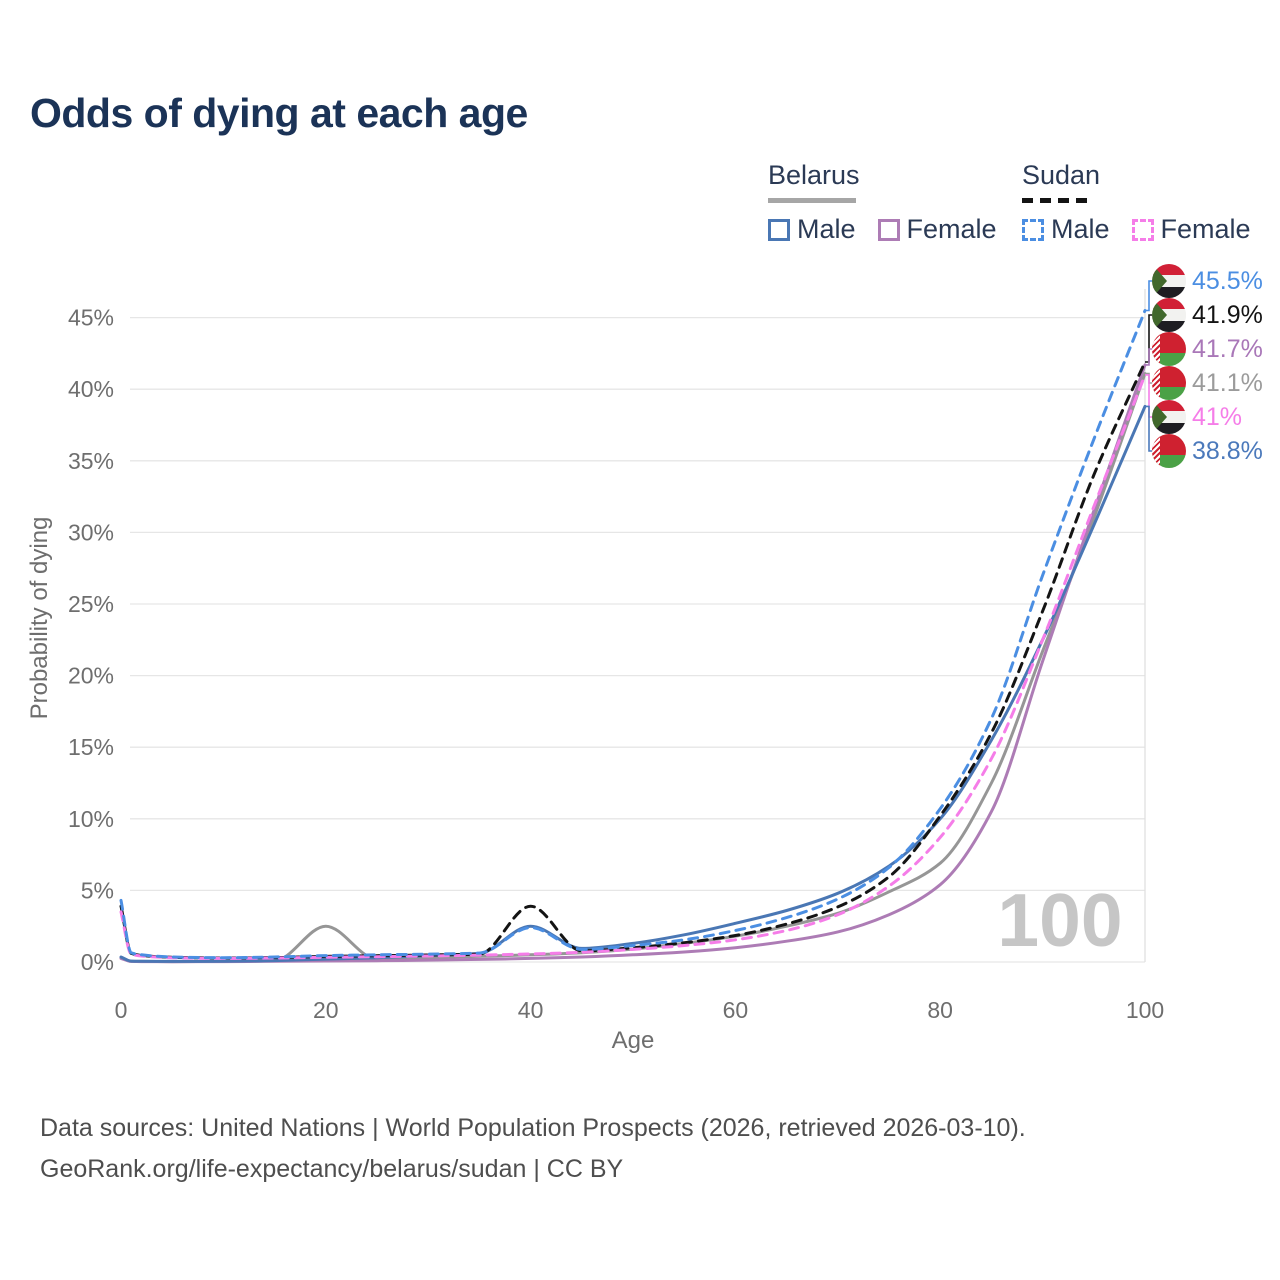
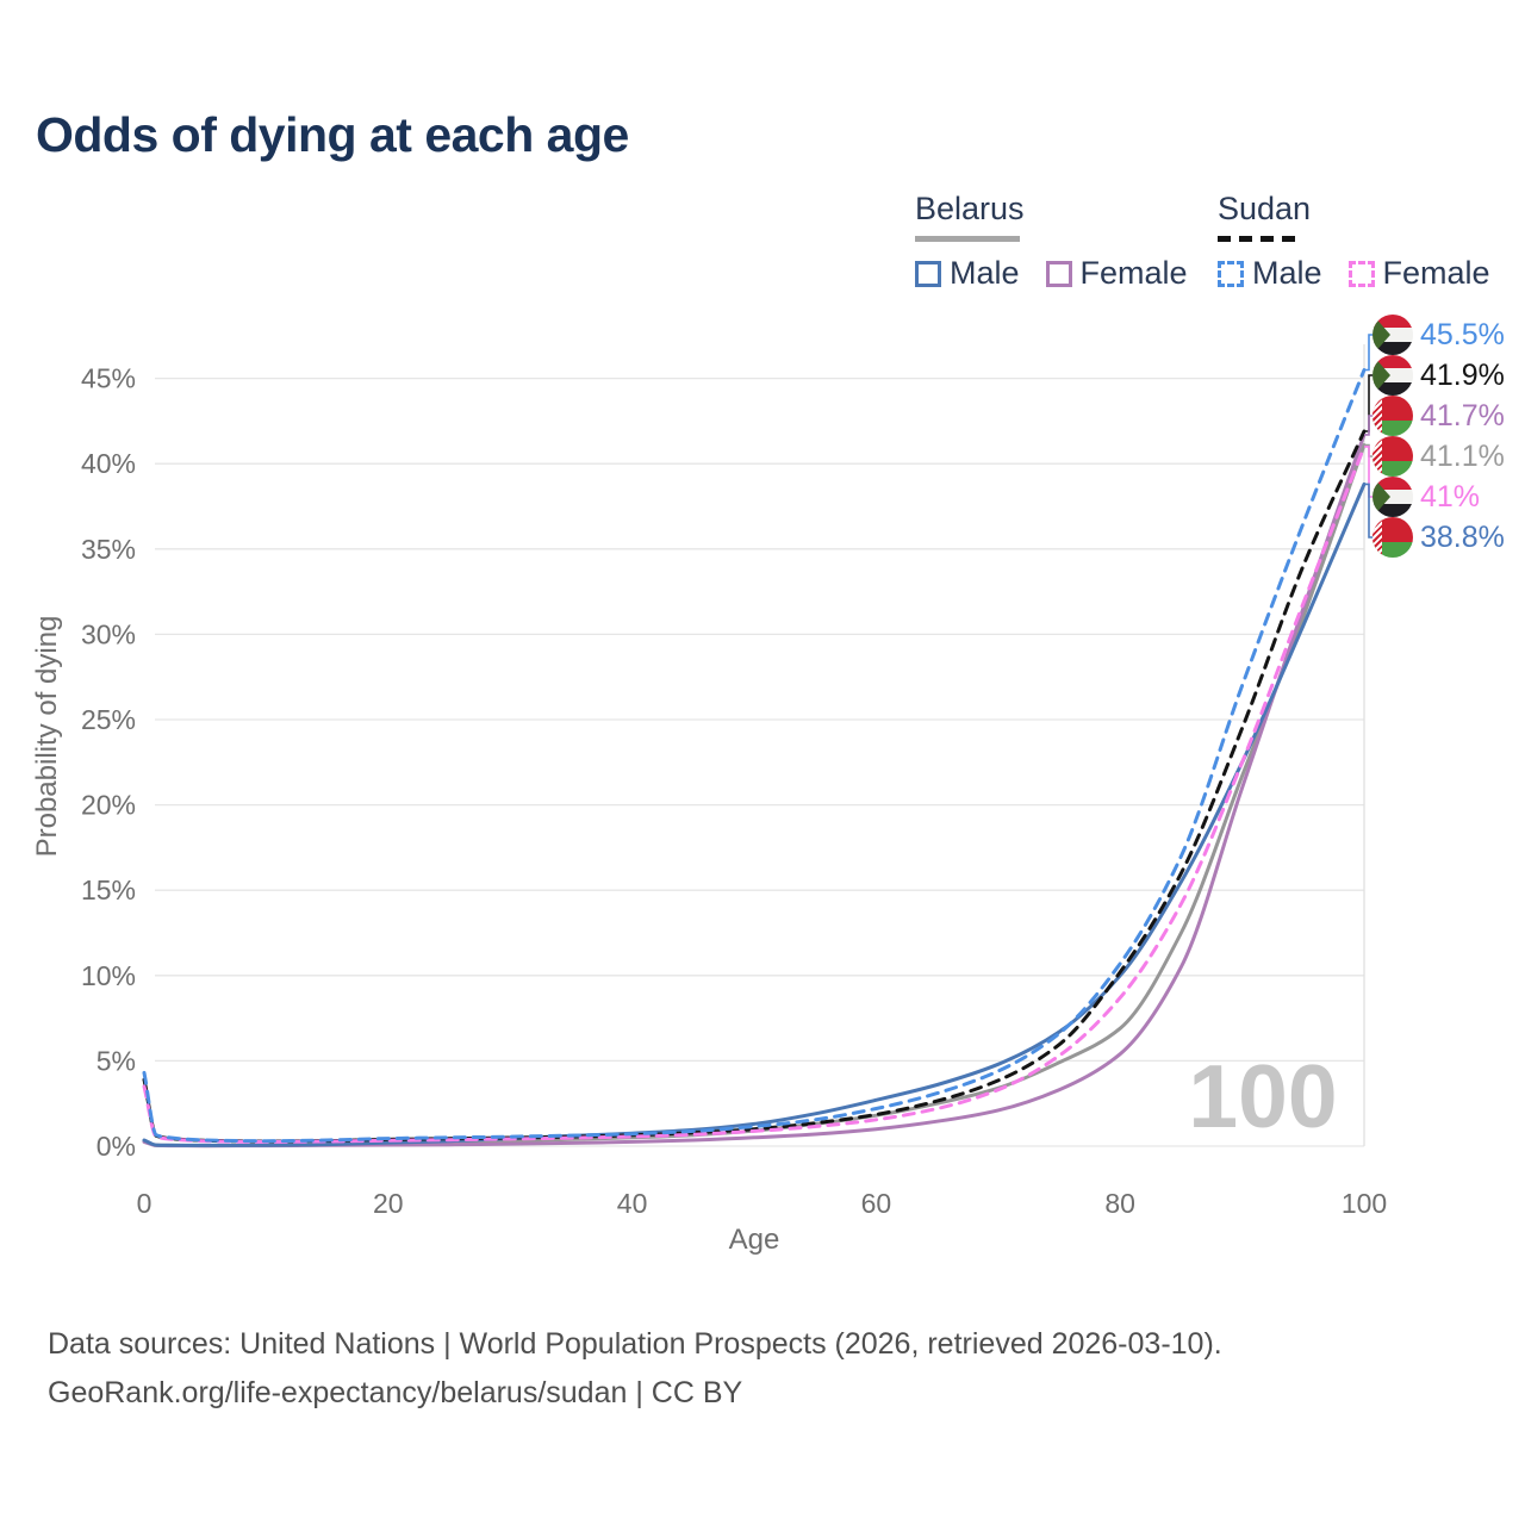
Belarus/20: 2.5% -> 0.1%
Belarus Male/40: 2.5% -> 0.8%
Sudan/40: 3.9% -> 0.6%
Sudan Male/40: 2.4% -> 0.7%
